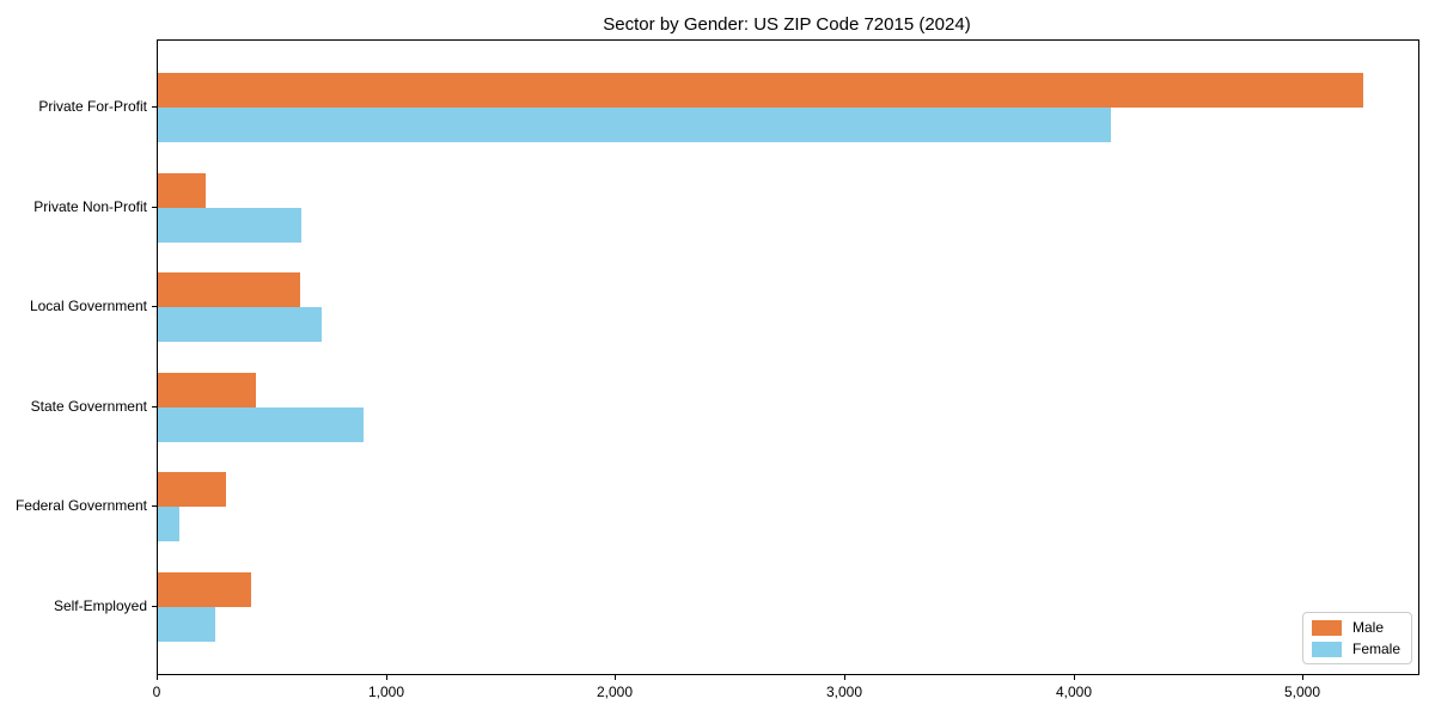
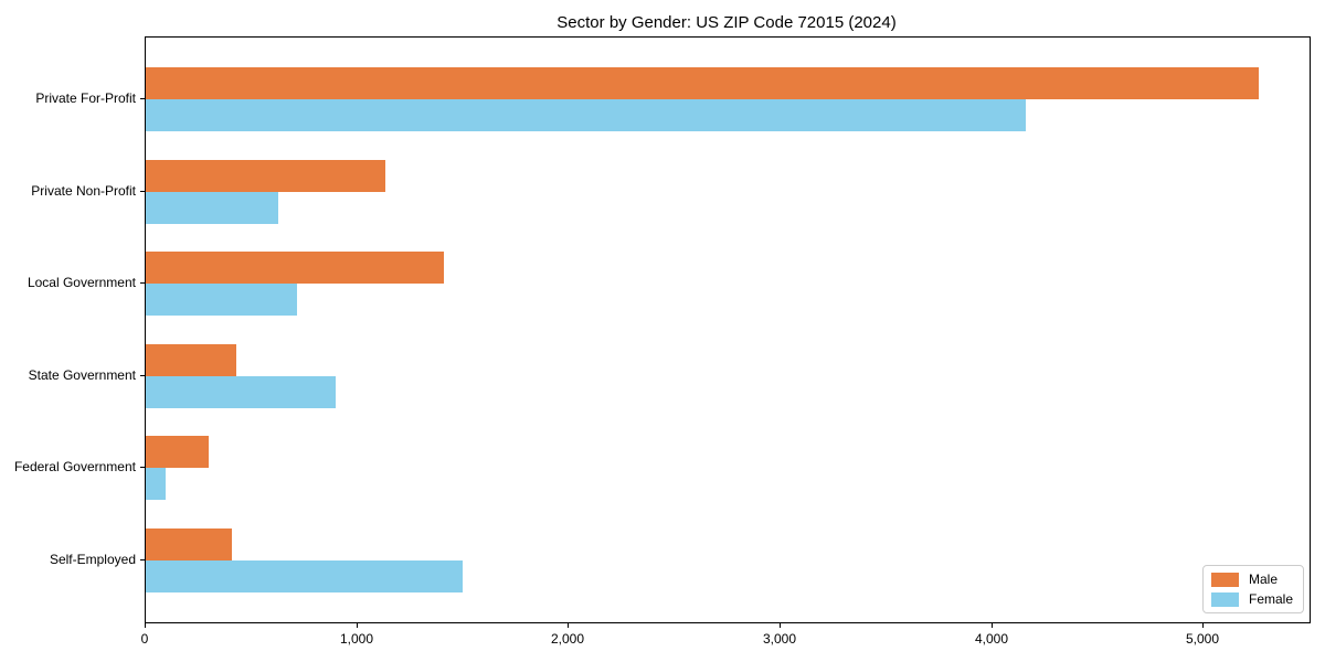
Male/Private Non-Profit: 210 -> 1130
Male/Local Government: 620 -> 1410
Female/Self-Employed: 250 -> 1500
